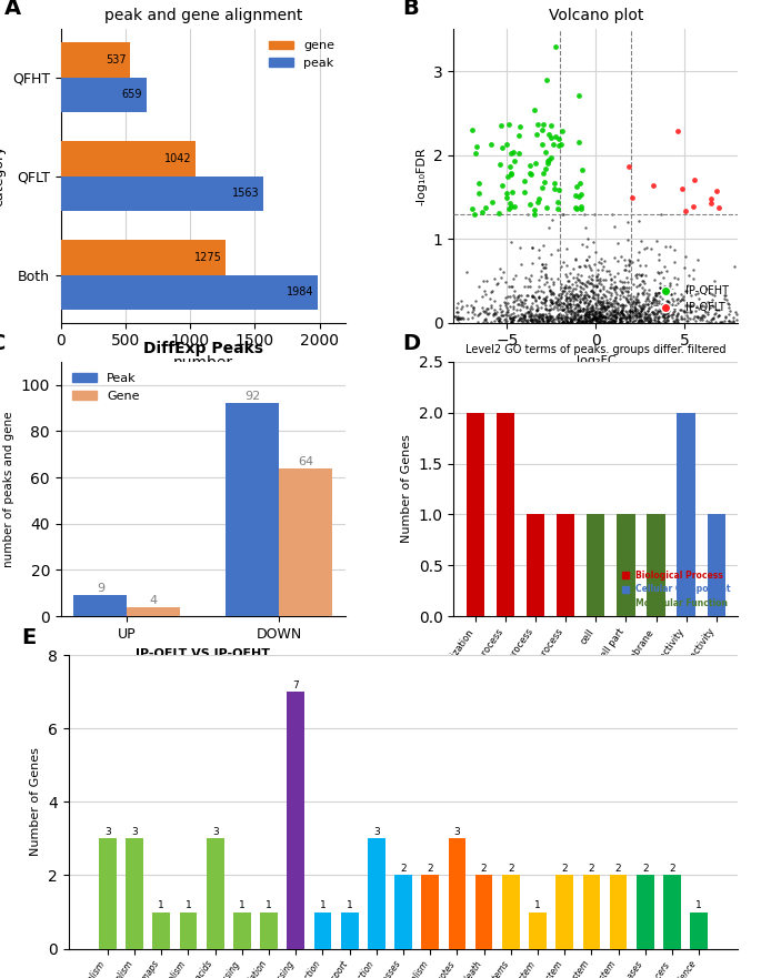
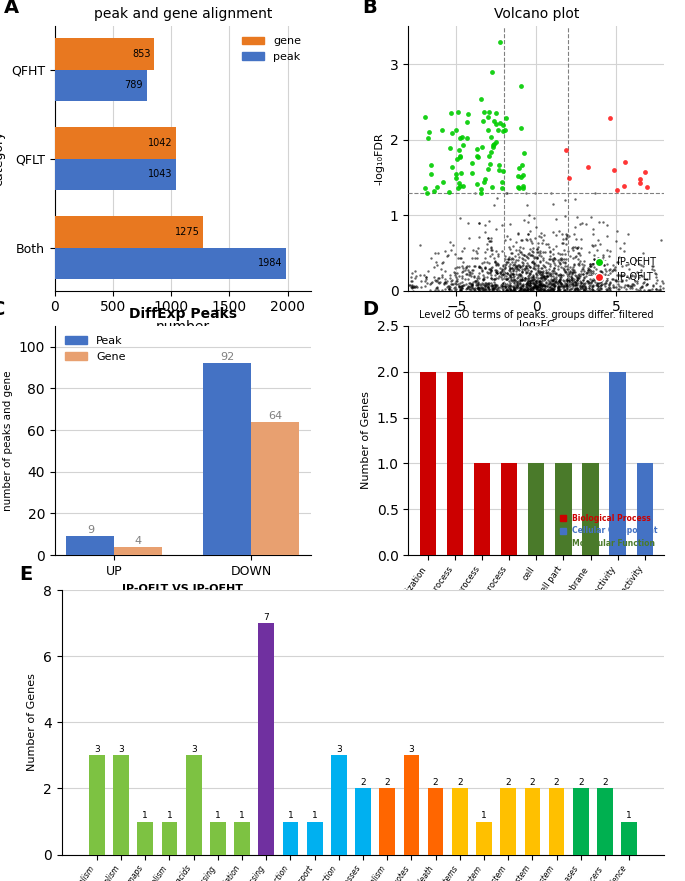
peak and gene alignment/gene/QFHT: 537 -> 853
peak and gene alignment/peak/QFHT: 659 -> 789
peak and gene alignment/peak/QFLT: 1563 -> 1043
